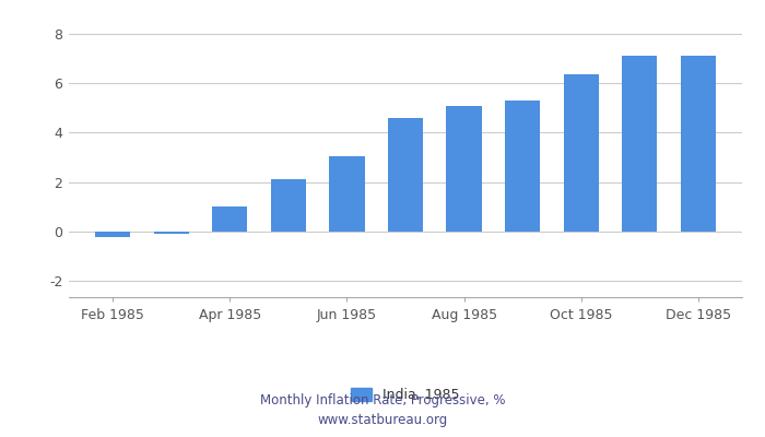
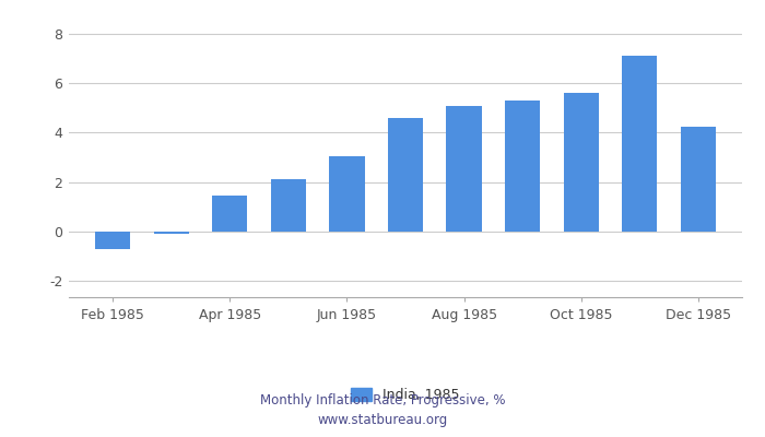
Feb 1985: -0.22 -> -0.70
Apr 1985: 1.00 -> 1.45
Oct 1985: 6.35 -> 5.60
Dec 1985: 7.10 -> 4.25
